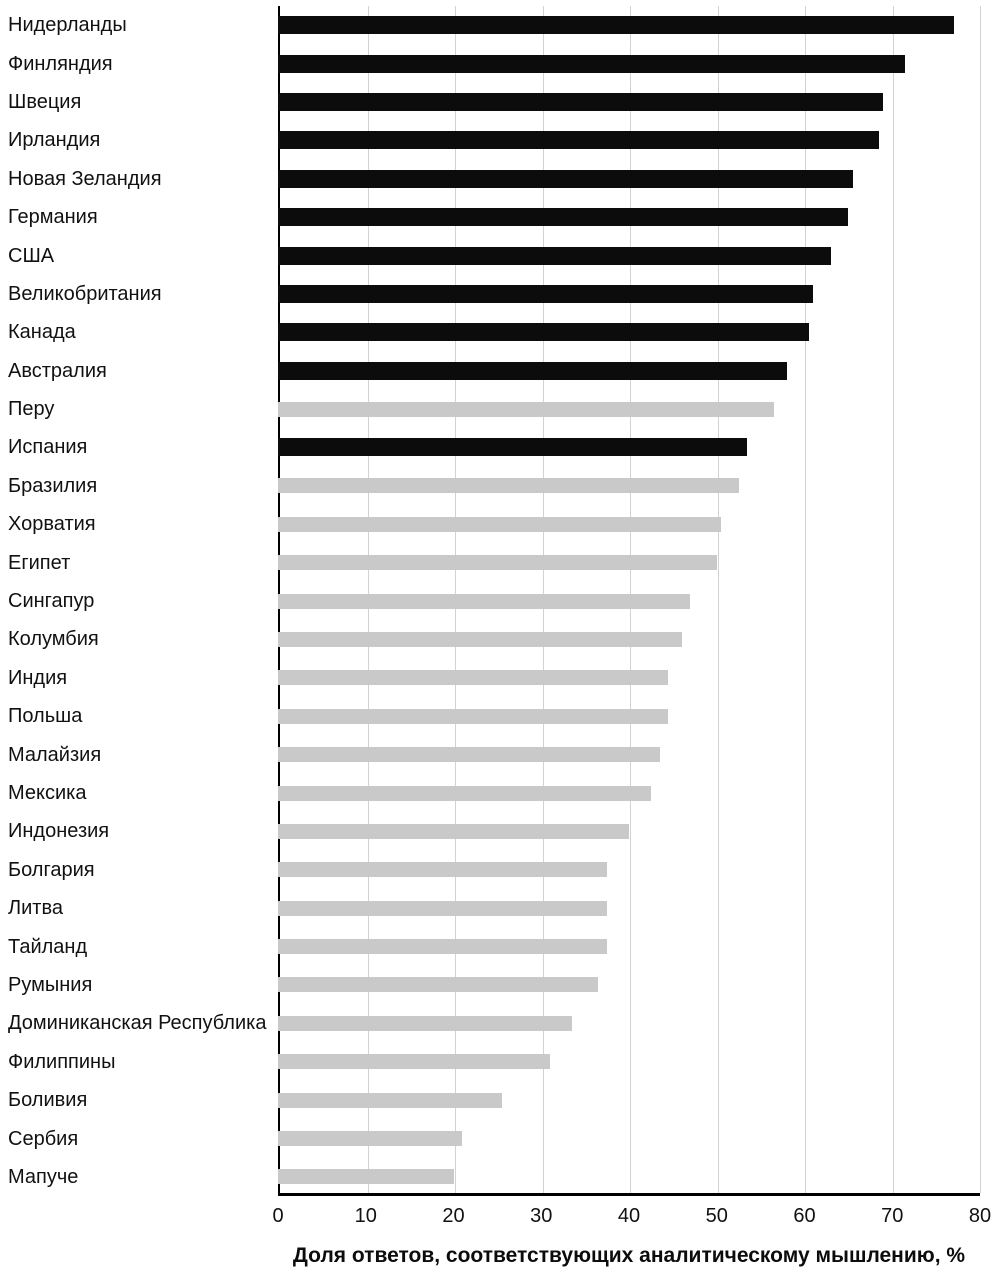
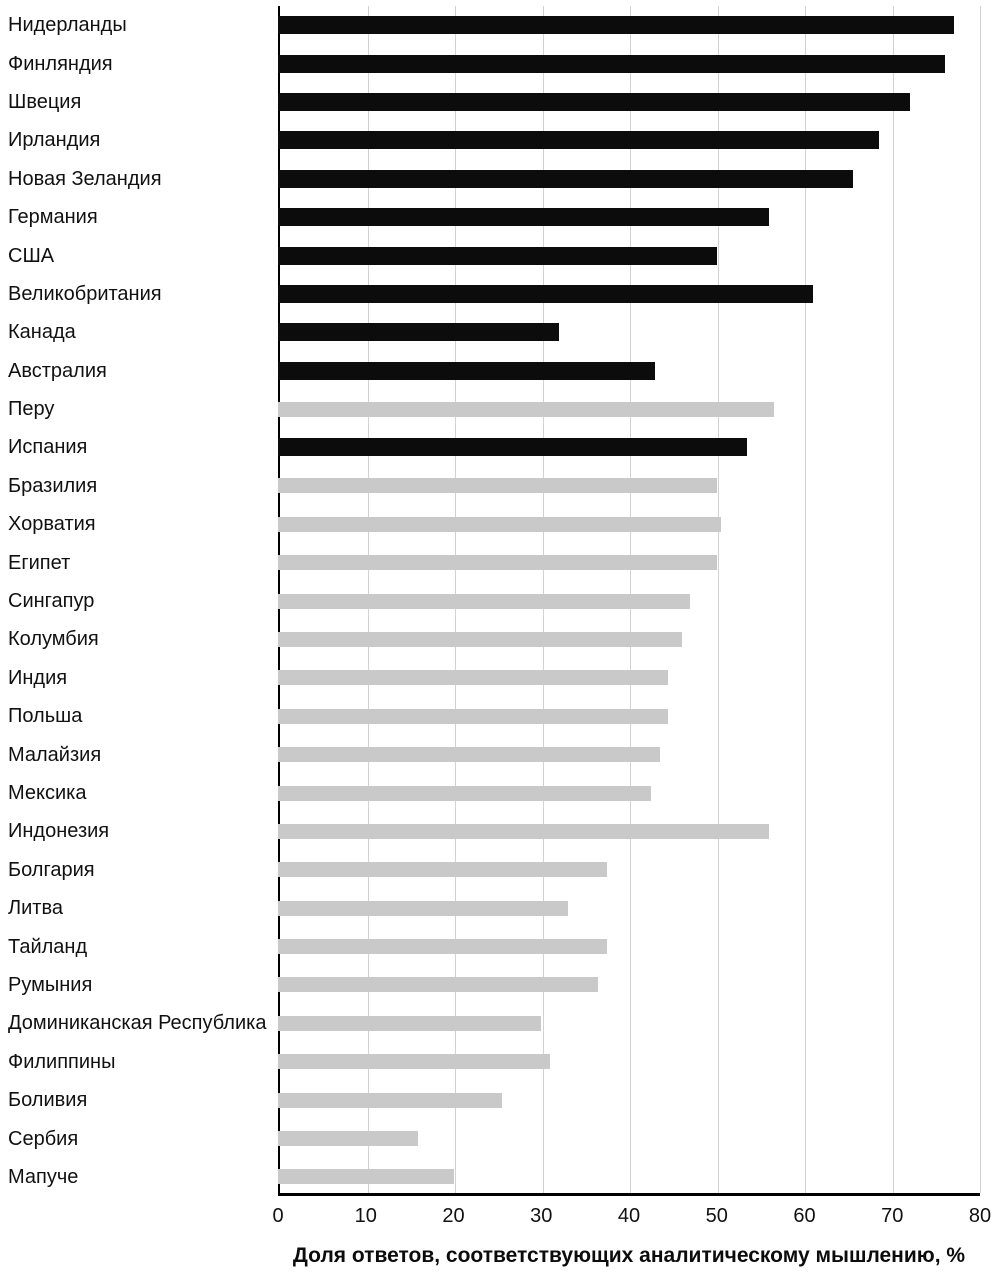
Финляндия: 72 -> 76
Швеция: 69 -> 72
Германия: 65 -> 56
США: 63 -> 50
Канада: 60 -> 32
Австралия: 58 -> 43
Бразилия: 52 -> 50
Индонезия: 40 -> 56
Литва: 38 -> 33
Доминиканская Республика: 34 -> 30
Сербия: 21 -> 16
